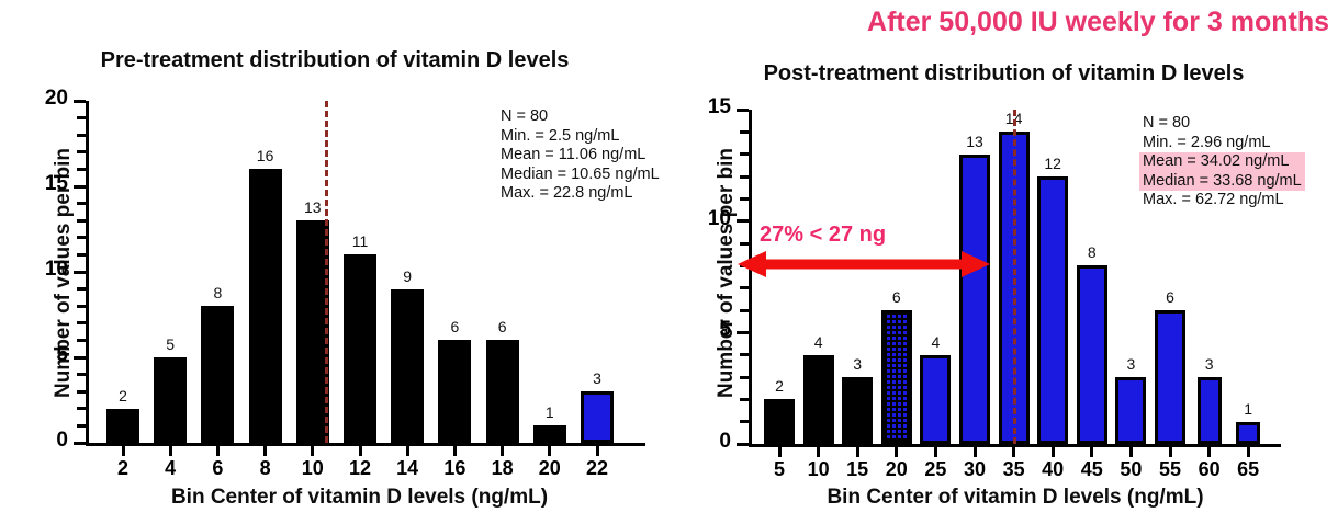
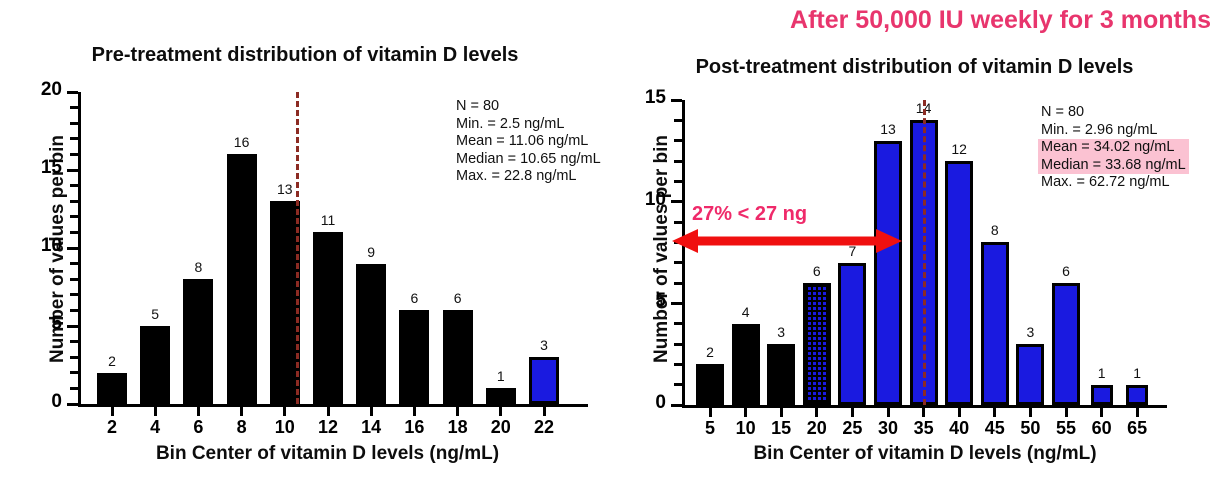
Post-treatment distribution of vitamin D levels/25: 4 -> 7
Post-treatment distribution of vitamin D levels/60: 3 -> 1
